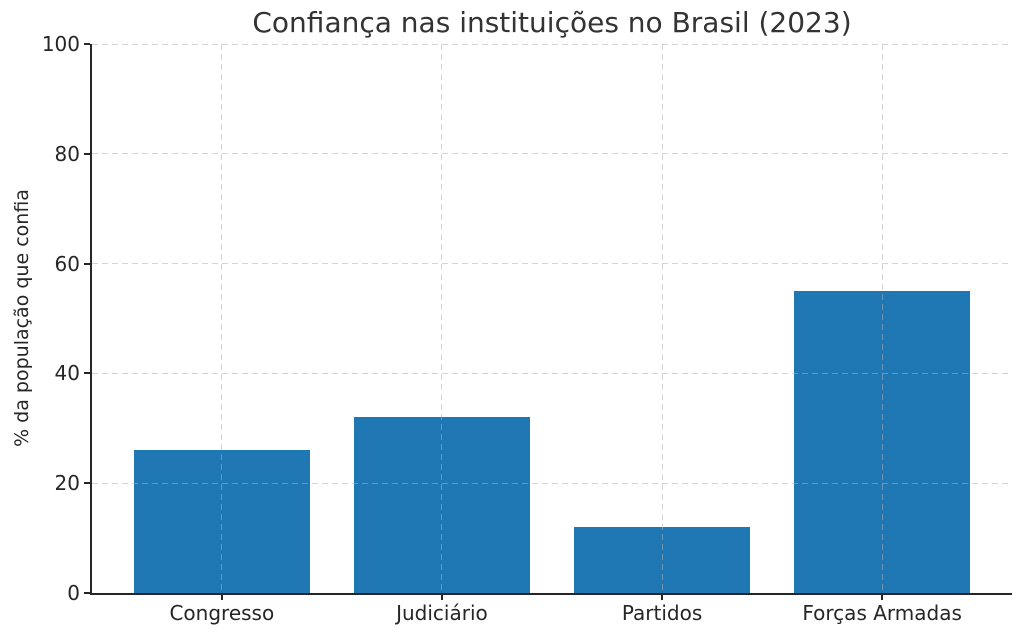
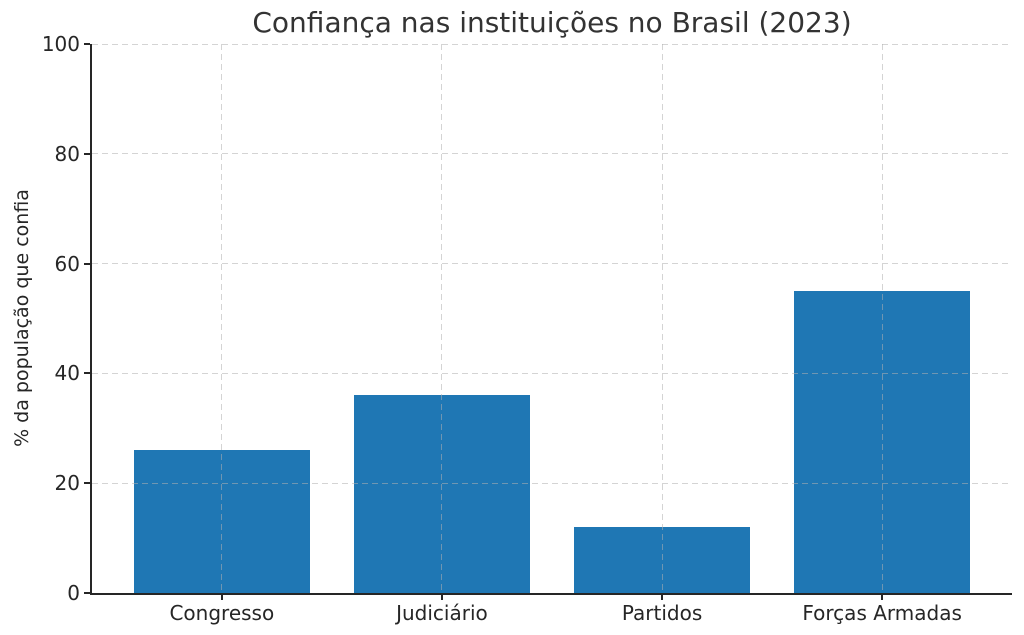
Judiciário: 32 -> 36
